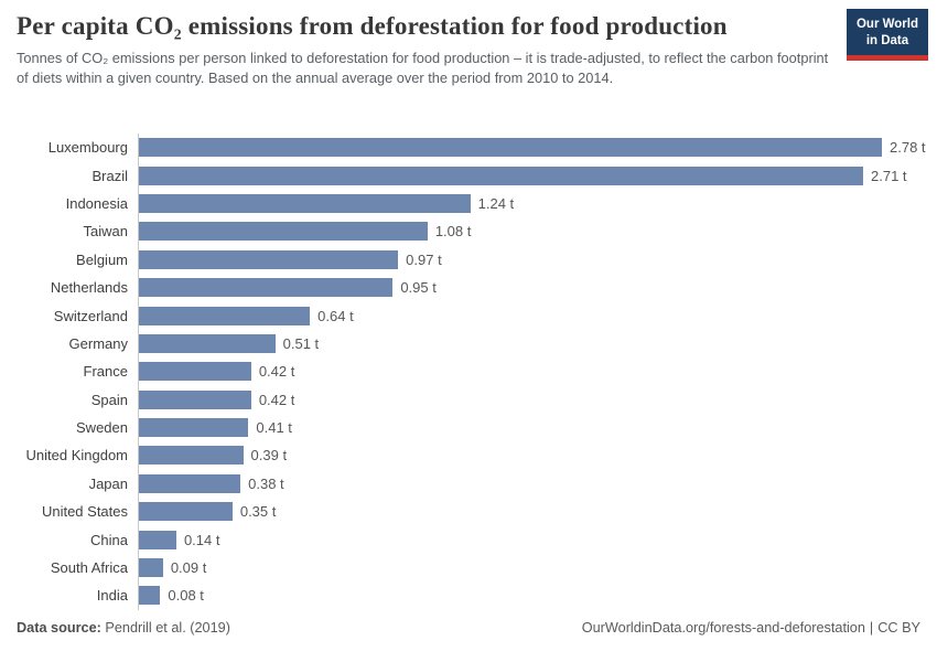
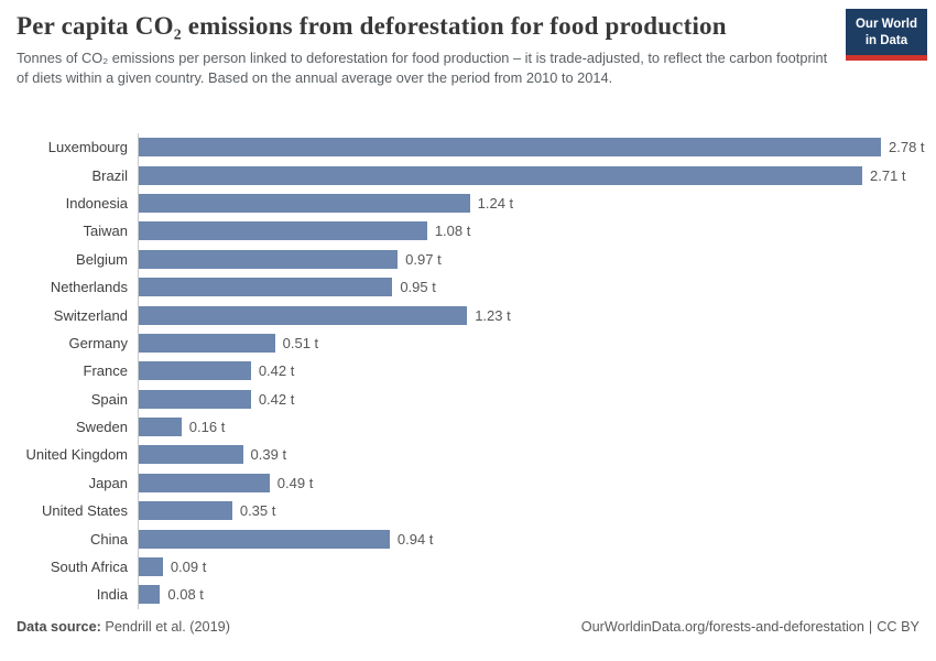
Switzerland: 0.64 -> 1.23
Sweden: 0.41 -> 0.16
Japan: 0.38 -> 0.49
China: 0.14 -> 0.94
